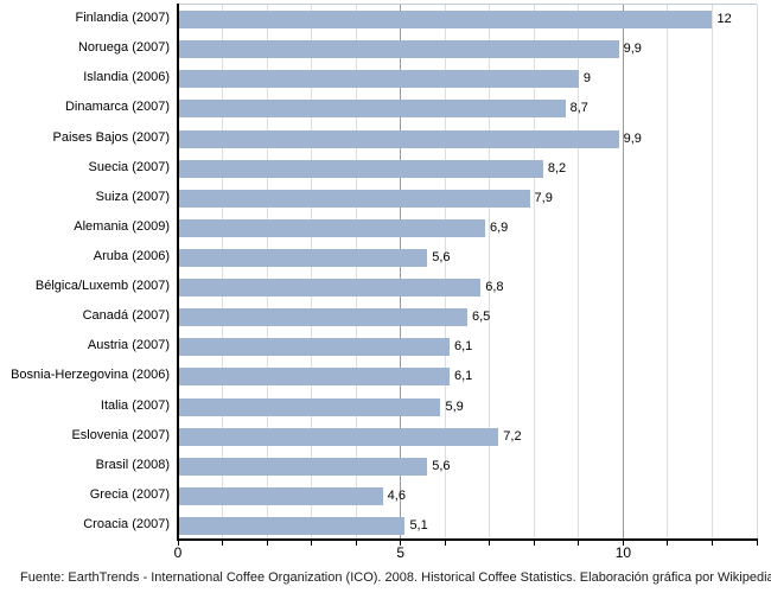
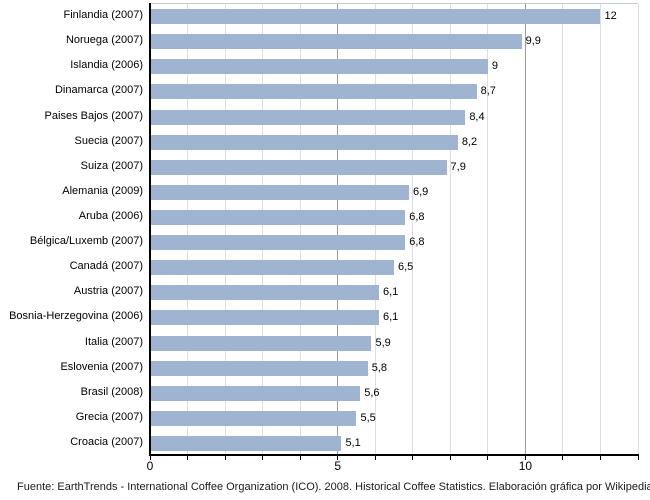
Paises Bajos (2007): 9,9 -> 8,4
Aruba (2006): 5,6 -> 6,8
Eslovenia (2007): 7,2 -> 5,8
Grecia (2007): 4,6 -> 5,5
